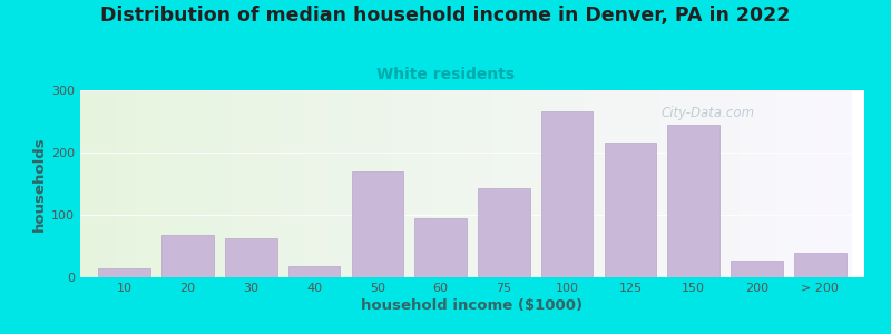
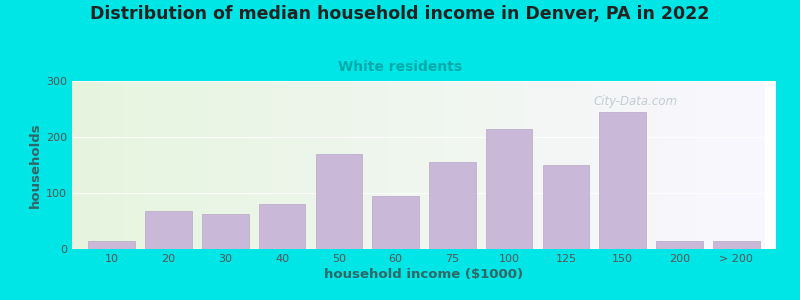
40: 18 -> 80
75: 142 -> 155
100: 266 -> 215
125: 216 -> 150
200: 26 -> 15
> 200: 40 -> 15
